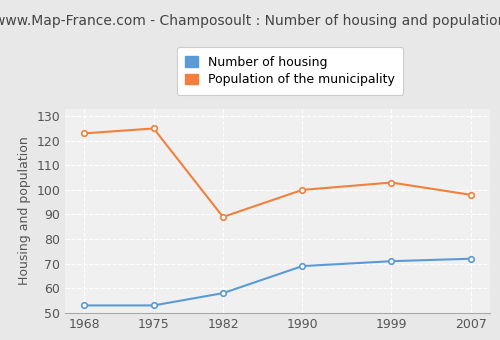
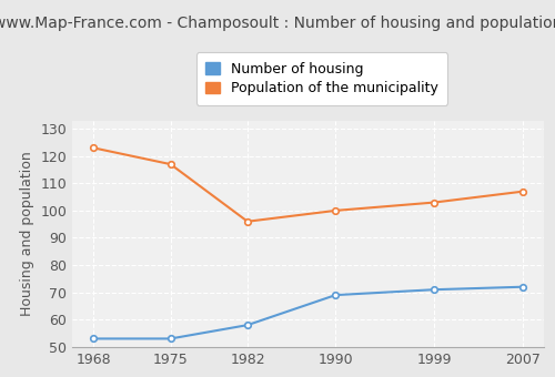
Population of the municipality/1975: 125 -> 117
Population of the municipality/1982: 89 -> 96
Population of the municipality/2007: 98 -> 107
